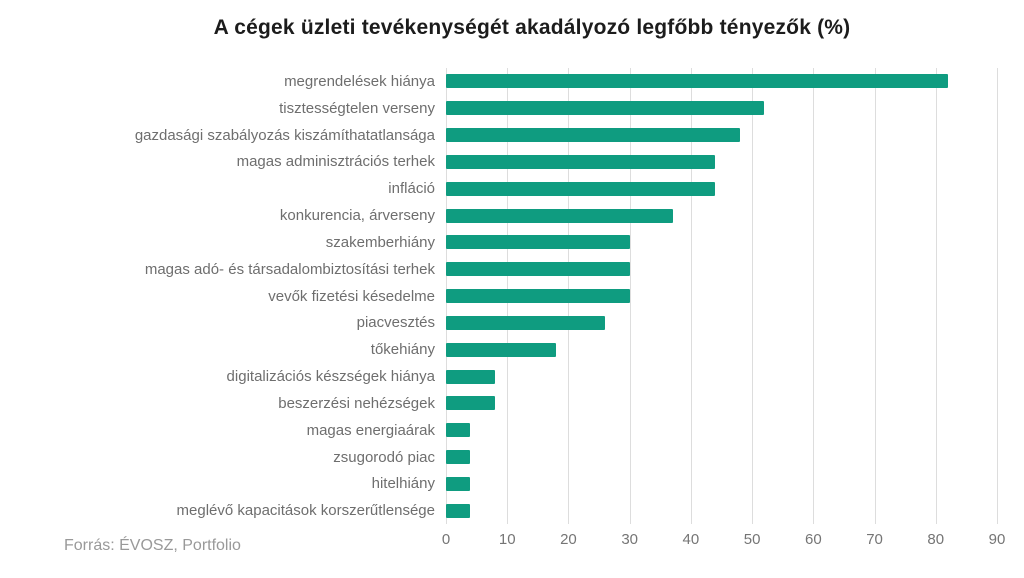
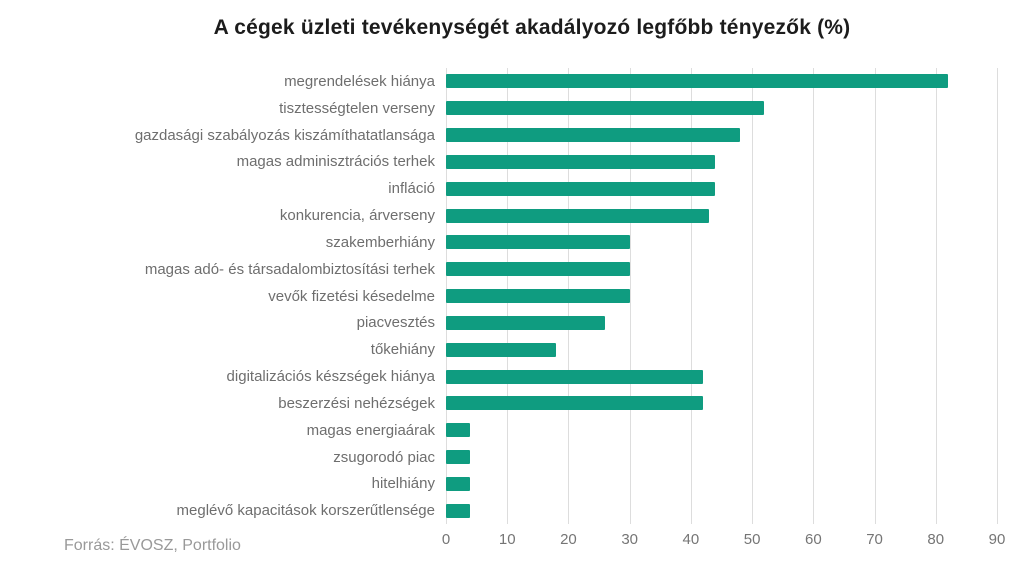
konkurencia, árverseny: 37 -> 43
digitalizációs készségek hiánya: 8 -> 42
beszerzési nehézségek: 8 -> 42
